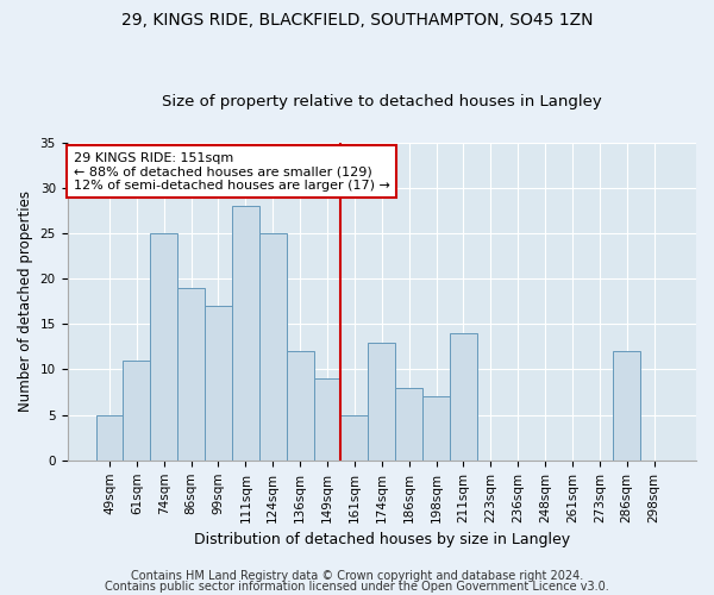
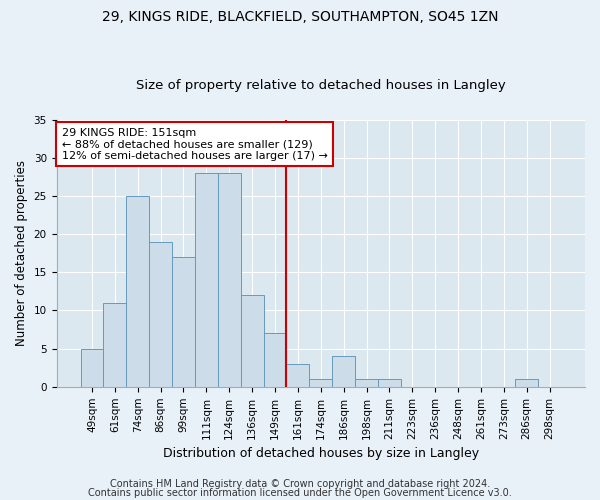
124sqm: 25 -> 28
149sqm: 9 -> 7
161sqm: 5 -> 3
174sqm: 13 -> 1
186sqm: 8 -> 4
198sqm: 7 -> 1
211sqm: 14 -> 1
286sqm: 12 -> 1
